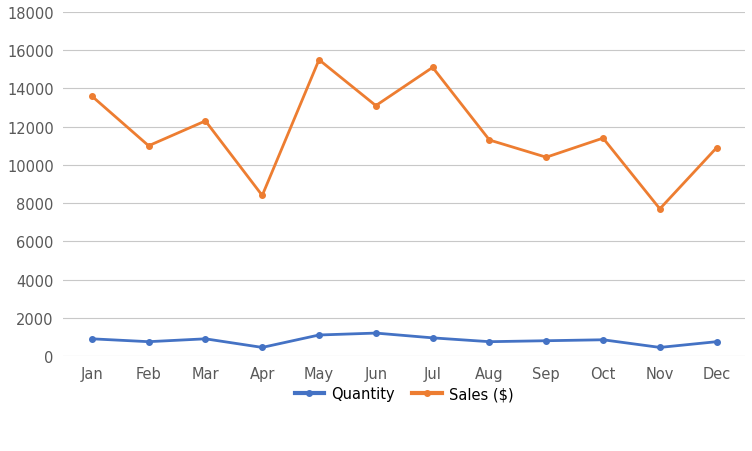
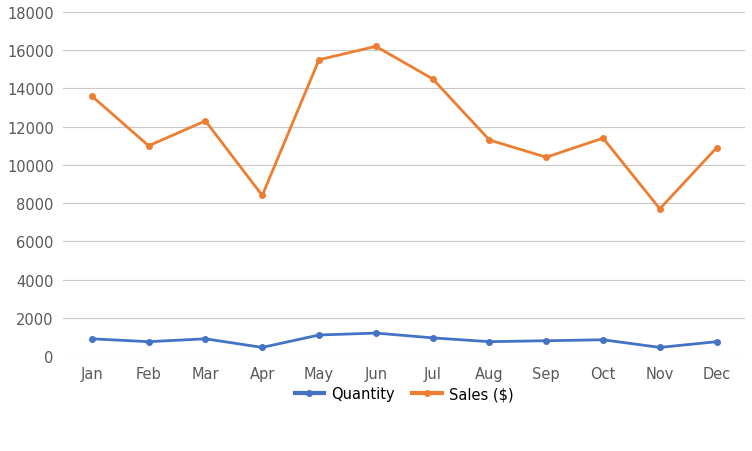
Sales ($)/Jun: 13100 -> 16200
Sales ($)/Jul: 15100 -> 14500
